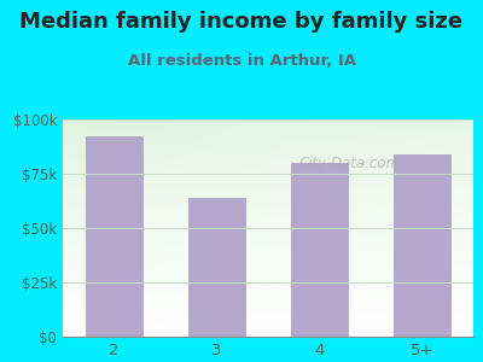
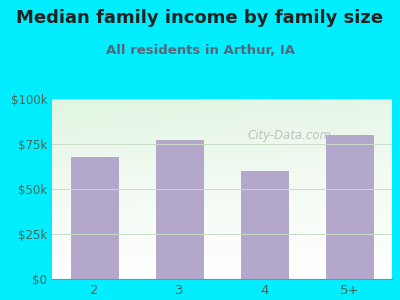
2: $92k -> $68k
3: $64k -> $77k
4: $80k -> $60k
5+: $84k -> $80k
